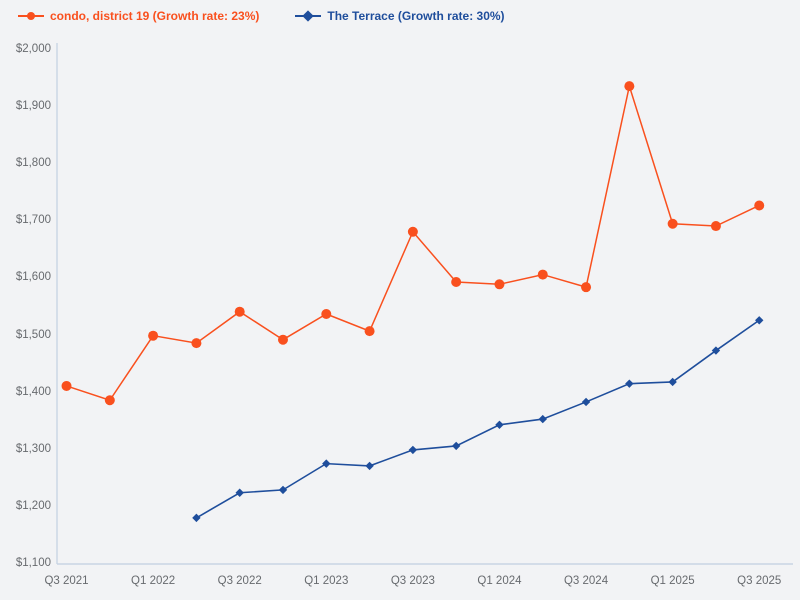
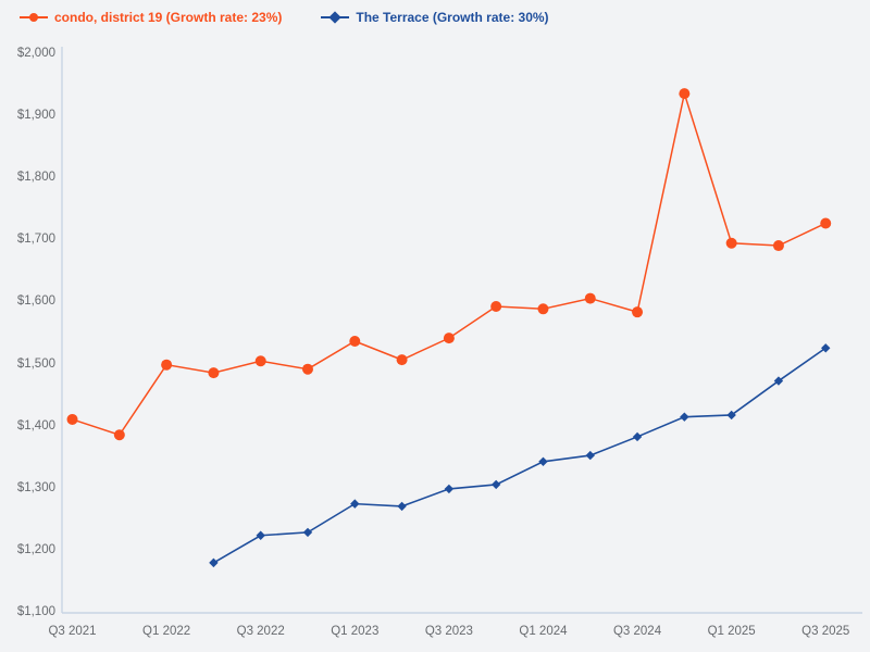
condo, district 19 (Growth rate: 23%)/Q3 2022: $1540 -> $1500
condo, district 19 (Growth rate: 23%)/Q3 2023: $1680 -> $1540
